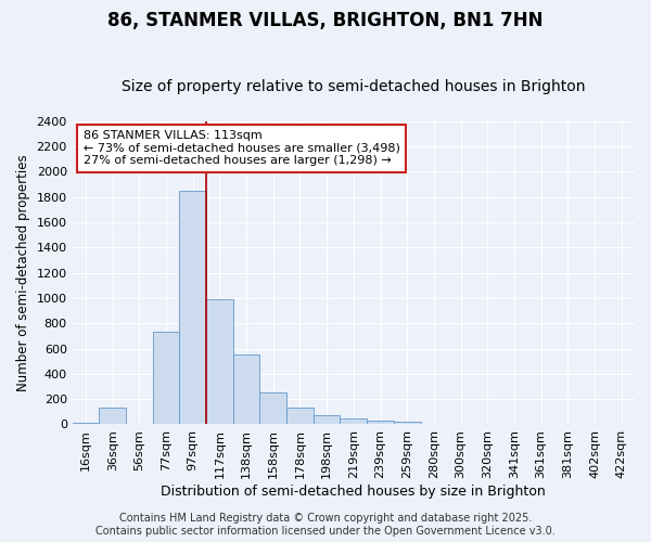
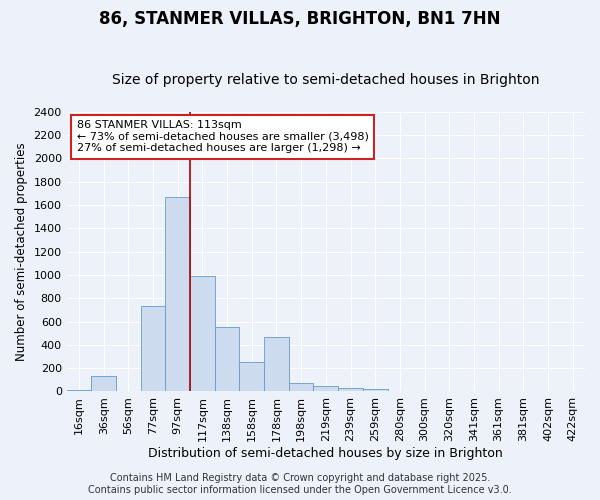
97sqm: 1850 -> 1670
178sqm: 130 -> 470
